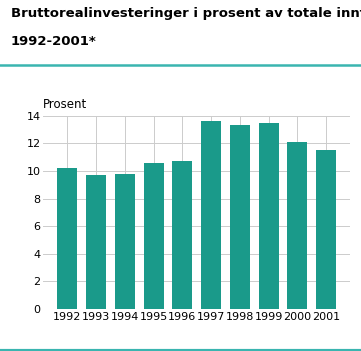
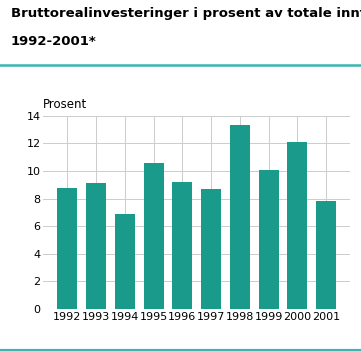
1992: 10.2 -> 8.8
1993: 9.7 -> 9.1
1994: 9.8 -> 6.9
1996: 10.7 -> 9.2
1997: 13.6 -> 8.7
1999: 13.5 -> 10.1
2001: 11.5 -> 7.8
